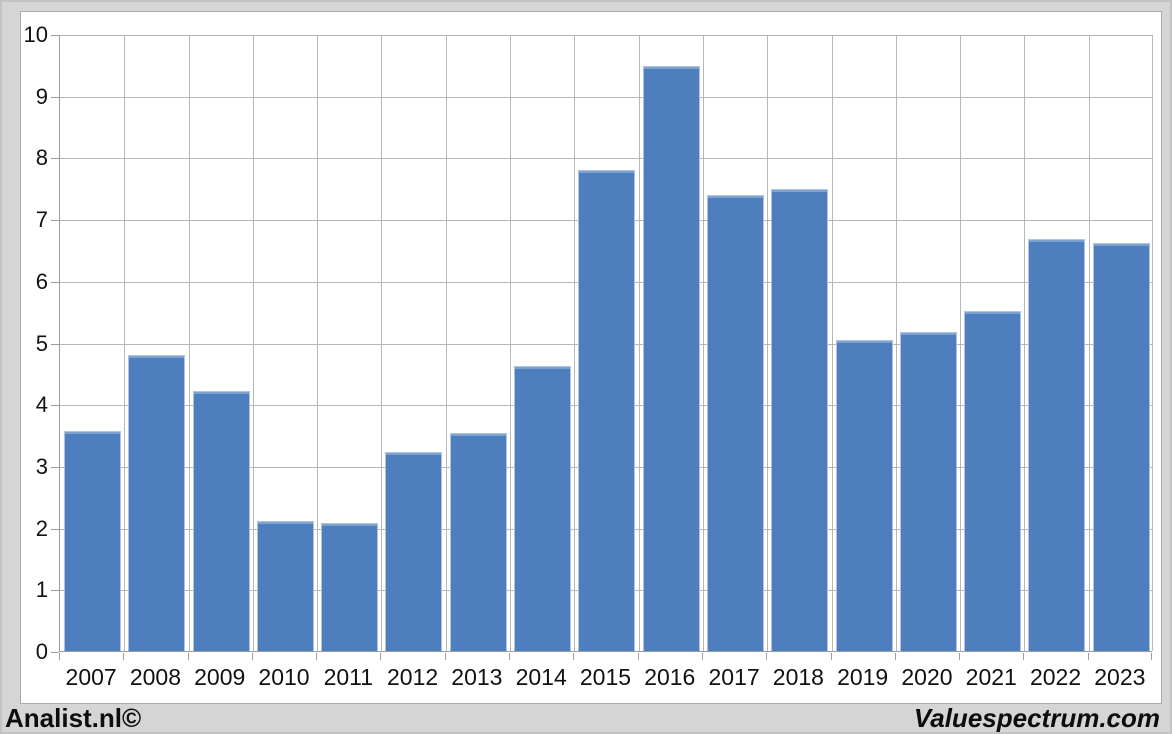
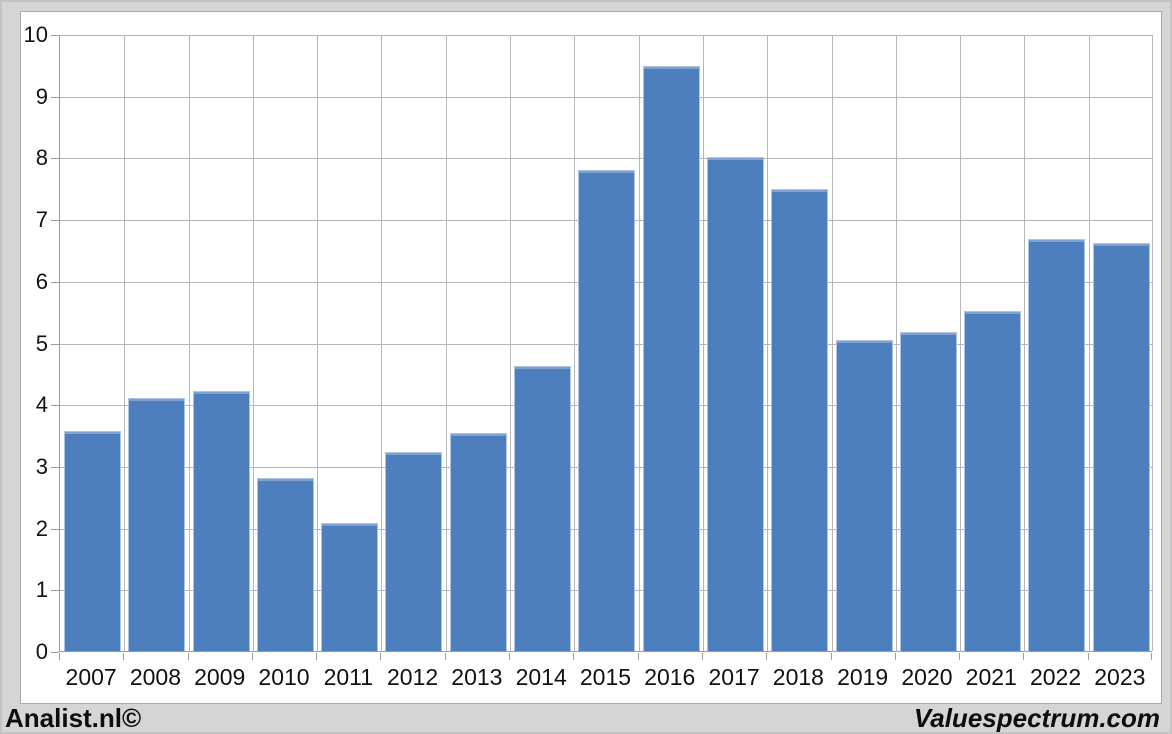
2008: 4.8 -> 4.1
2010: 2.1 -> 2.8
2017: 7.4 -> 8.0
